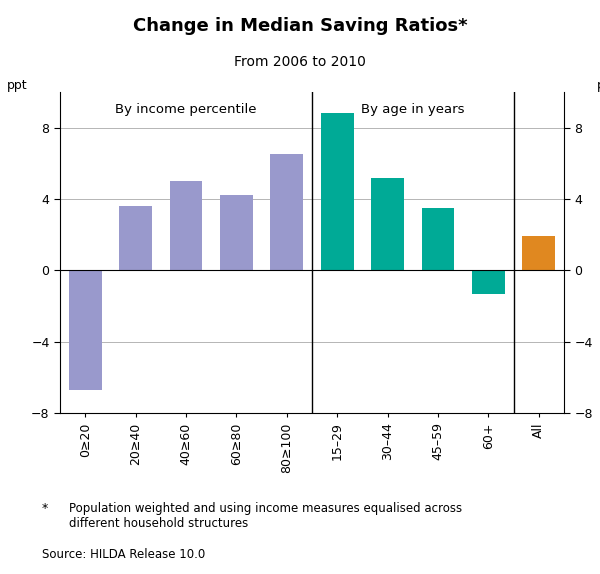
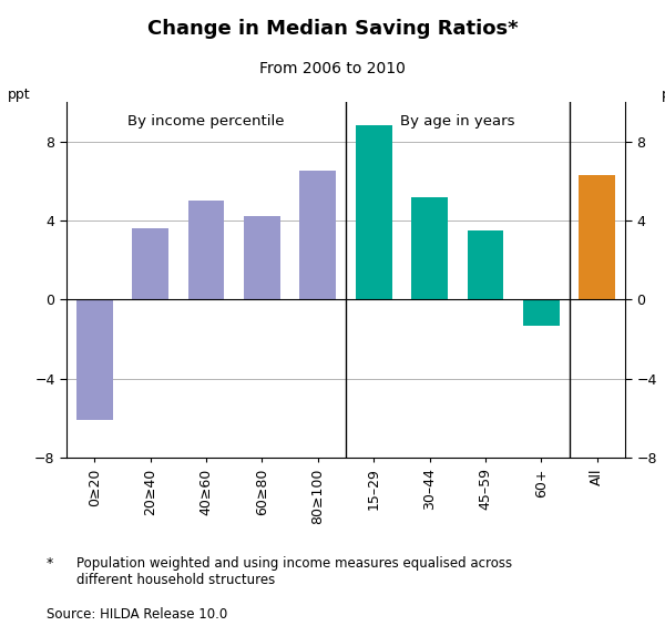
0≥20: -6.7 -> -6.1
All: 1.9 -> 6.3
